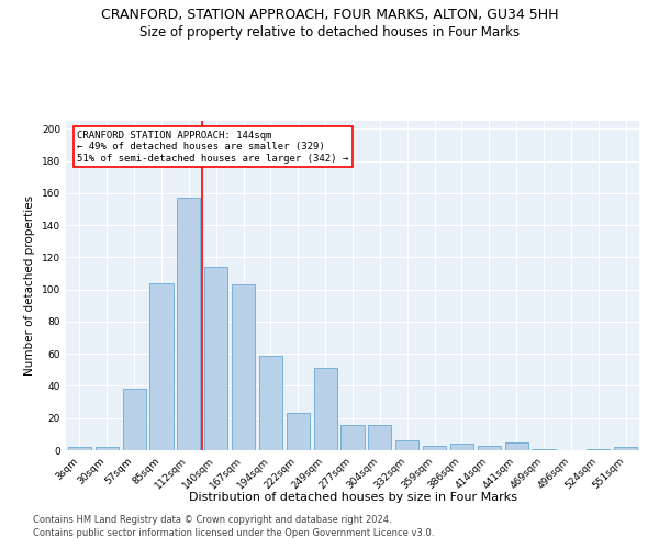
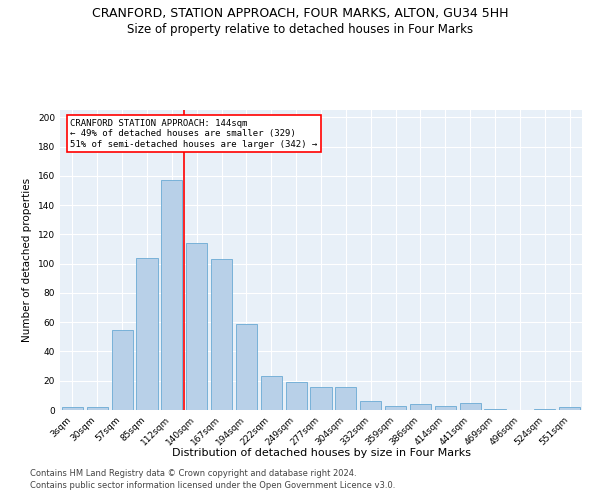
57sqm: 38 -> 55
249sqm: 51 -> 19
